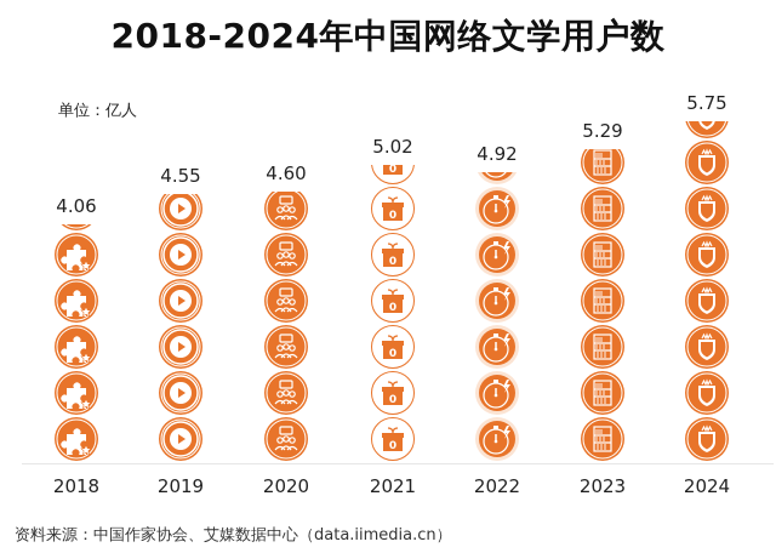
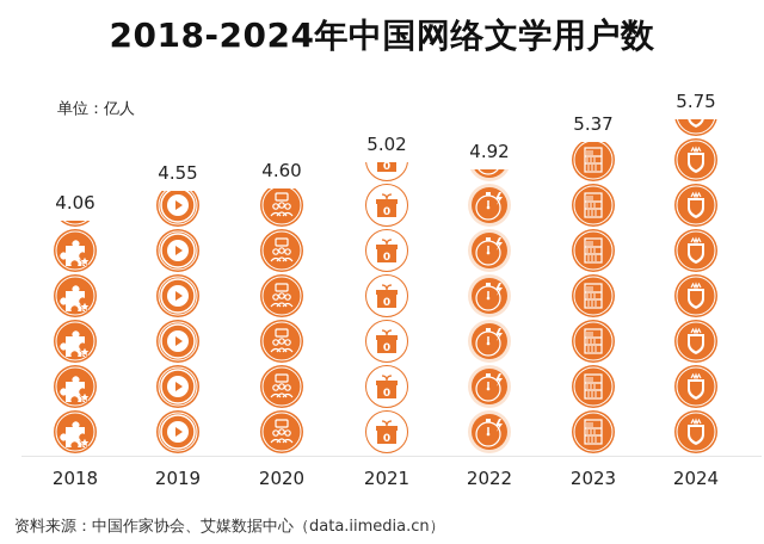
2023: 5.29 -> 5.37
